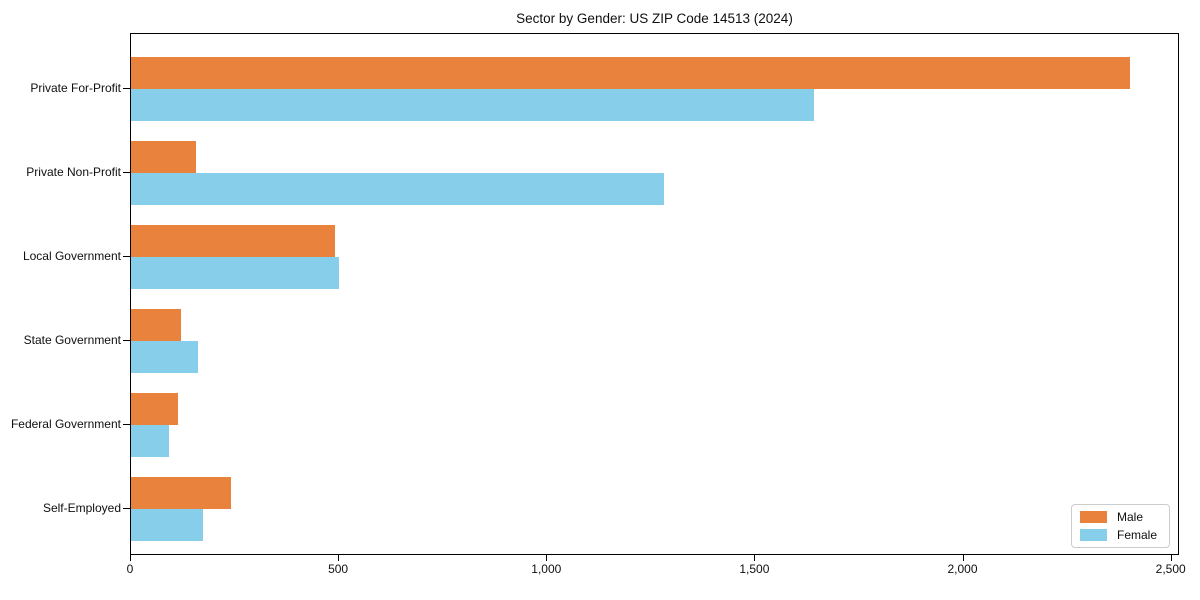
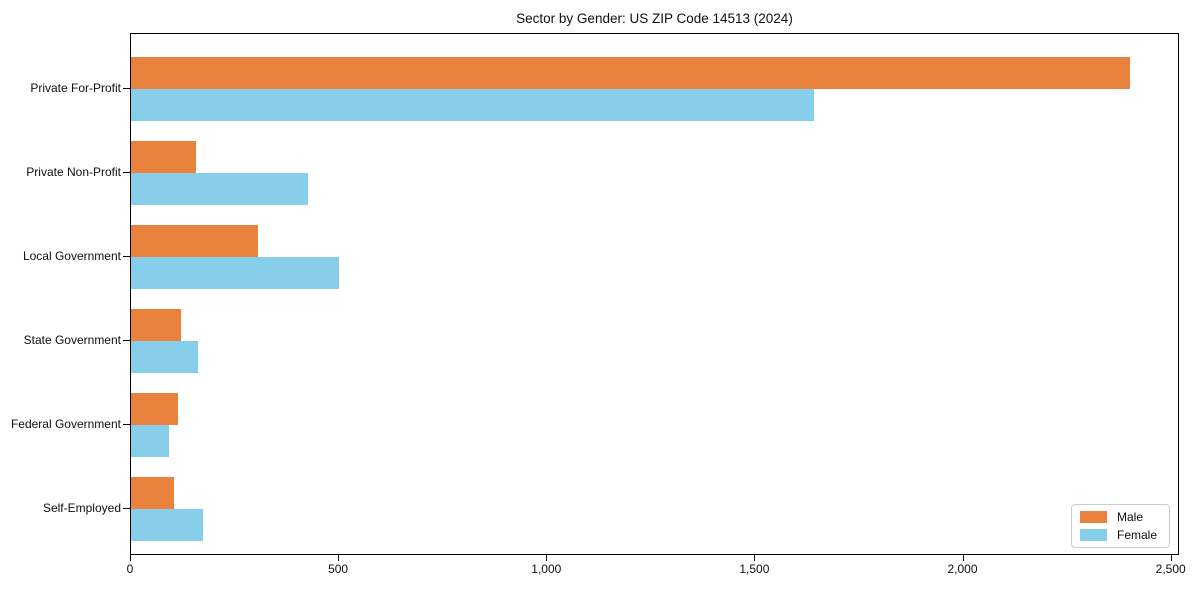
Female/Private Non-Profit: 1280 -> 420
Male/Local Government: 490 -> 300
Male/Self-Employed: 240 -> 100
